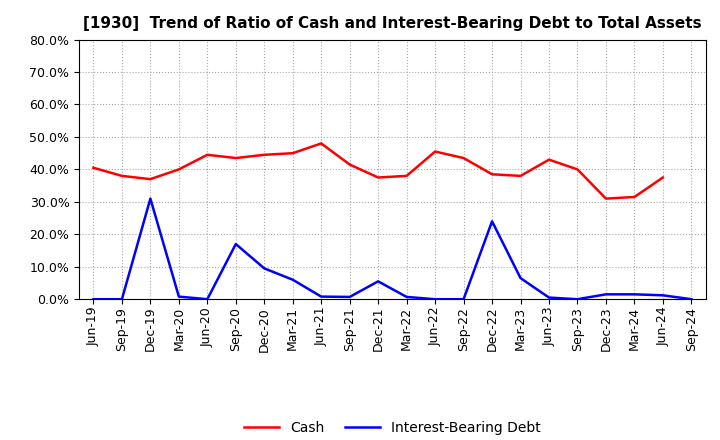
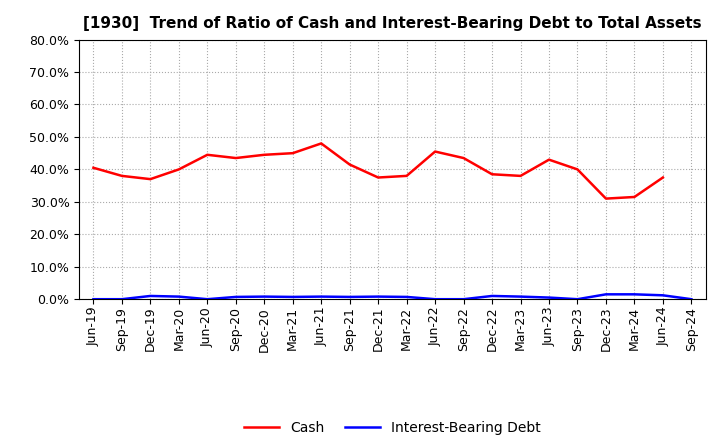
Interest-Bearing Debt/Dec-19: 31.0% -> 1.0%
Interest-Bearing Debt/Sep-20: 17.0% -> 0.7%
Interest-Bearing Debt/Dec-20: 9.5% -> 0.8%
Interest-Bearing Debt/Mar-21: 6.0% -> 0.7%
Interest-Bearing Debt/Dec-21: 5.5% -> 0.8%
Interest-Bearing Debt/Dec-22: 24.0% -> 1.0%
Interest-Bearing Debt/Mar-23: 6.5% -> 0.8%
